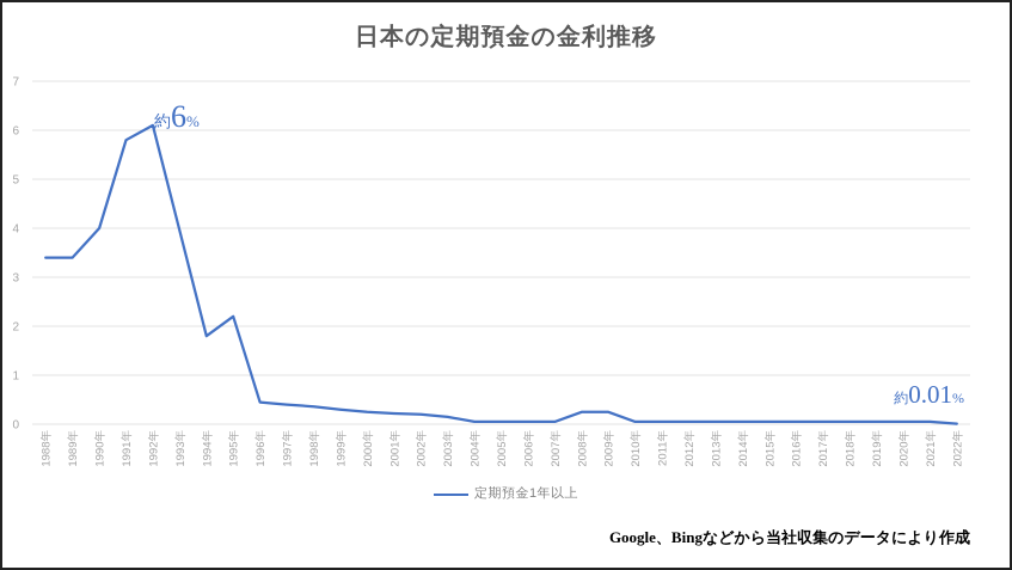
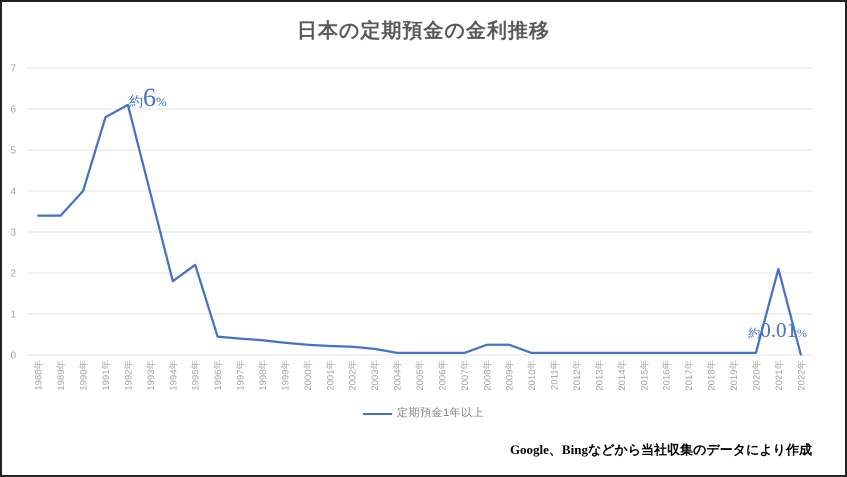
2021年: 0.1 -> 2.1
